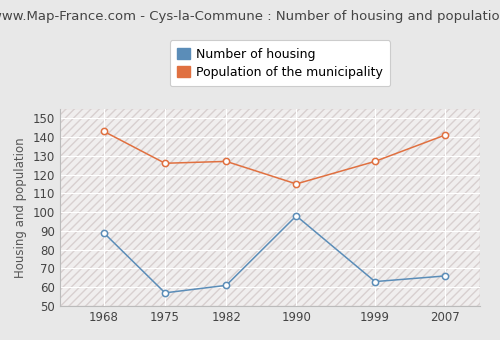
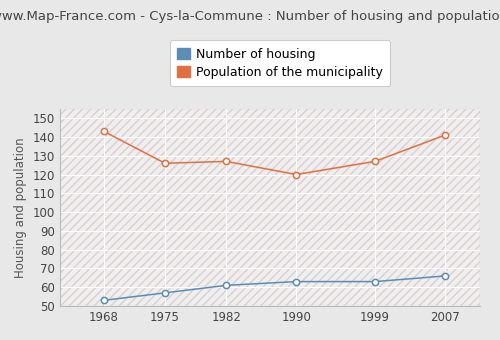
Number of housing/1968: 89 -> 53
Number of housing/1990: 98 -> 63
Population of the municipality/1990: 115 -> 120
